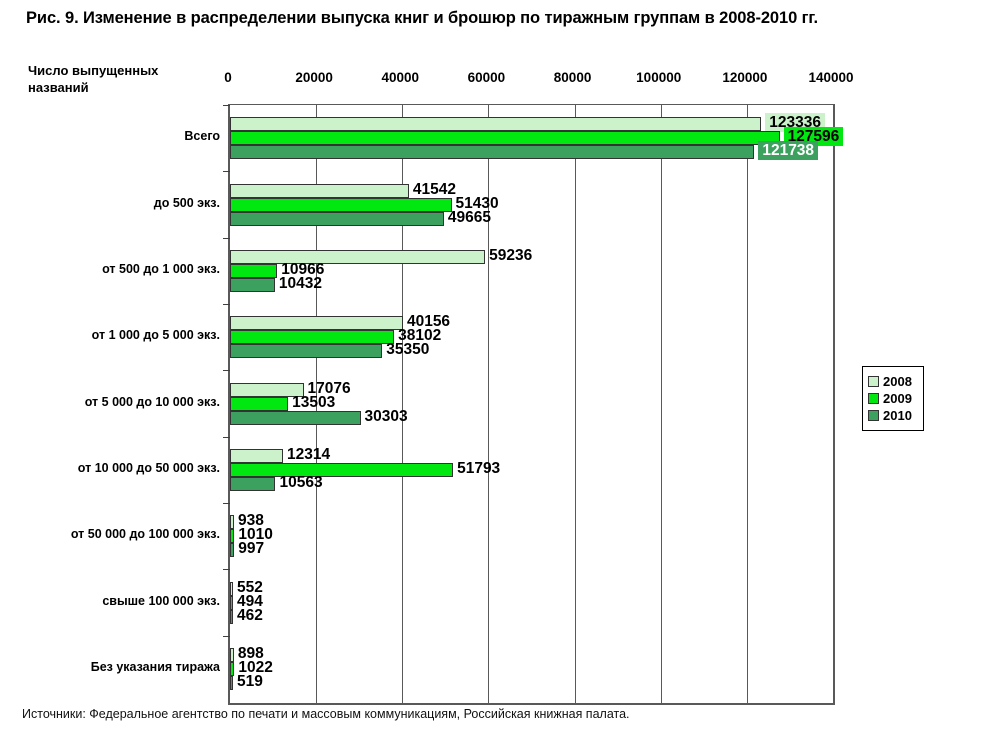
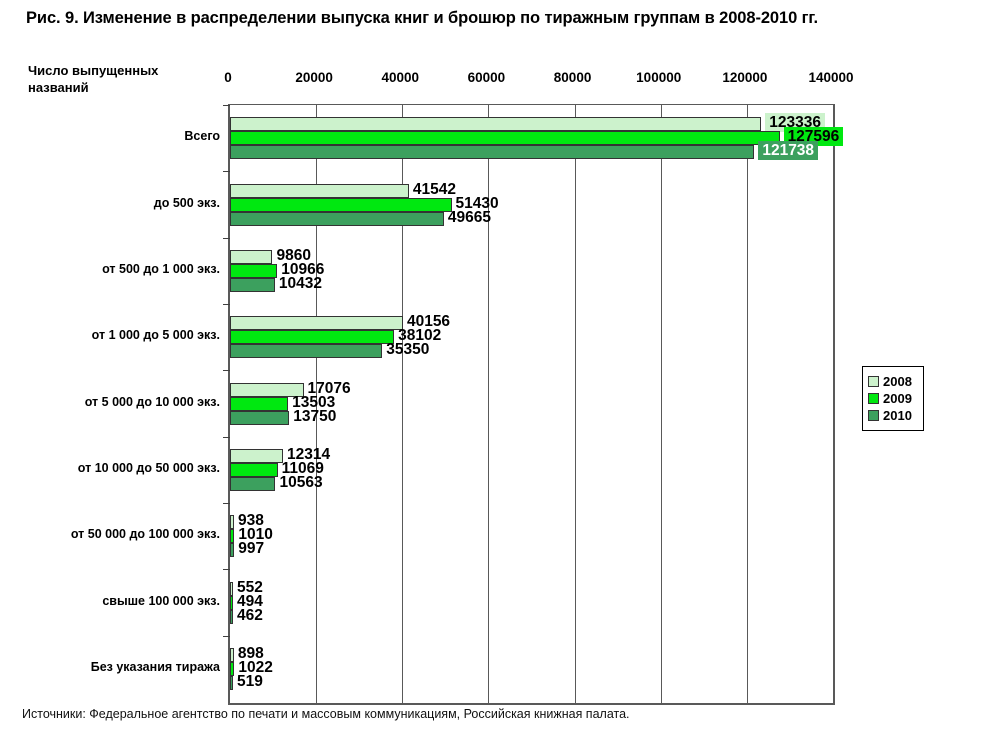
2008/от 500 до 1 000 экз.: 59236 -> 9860
2010/от 5 000 до 10 000 экз.: 30303 -> 13750
2009/от 10 000 до 50 000 экз.: 51793 -> 11069
